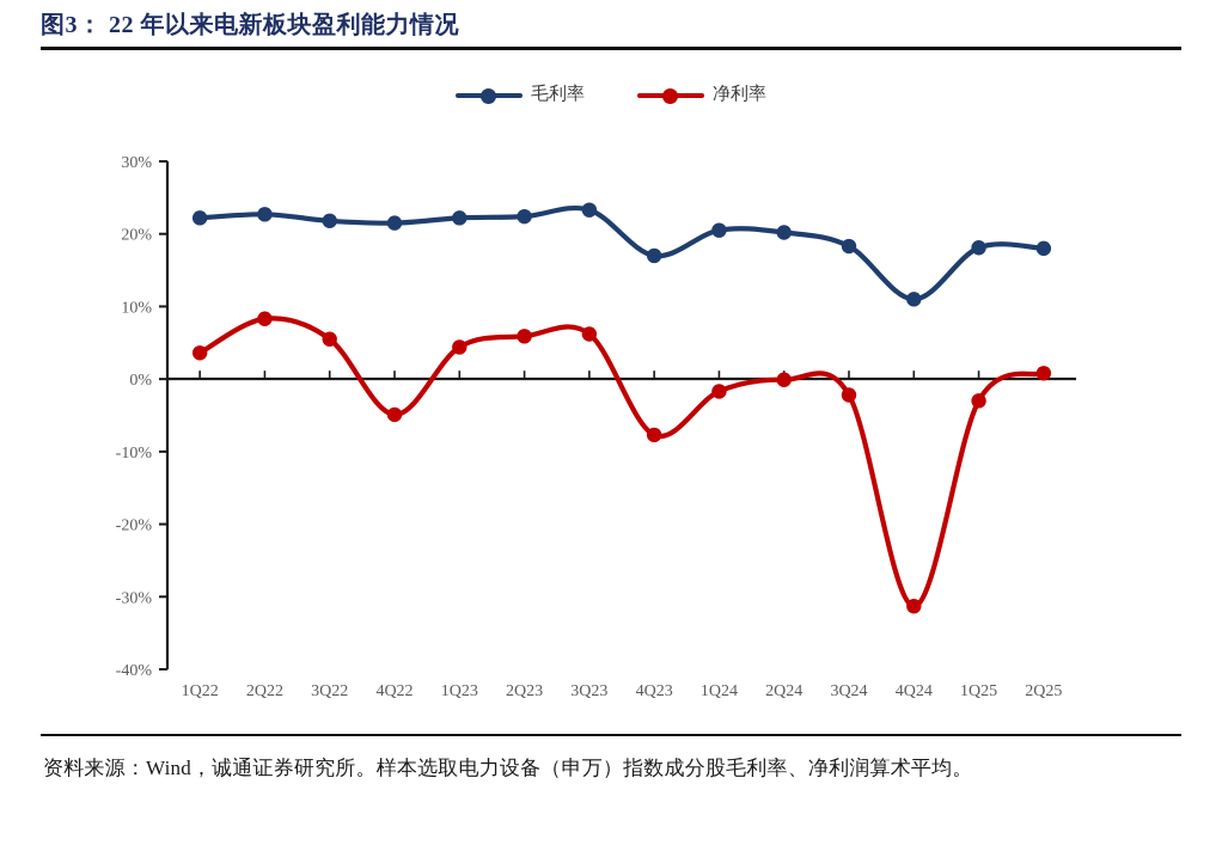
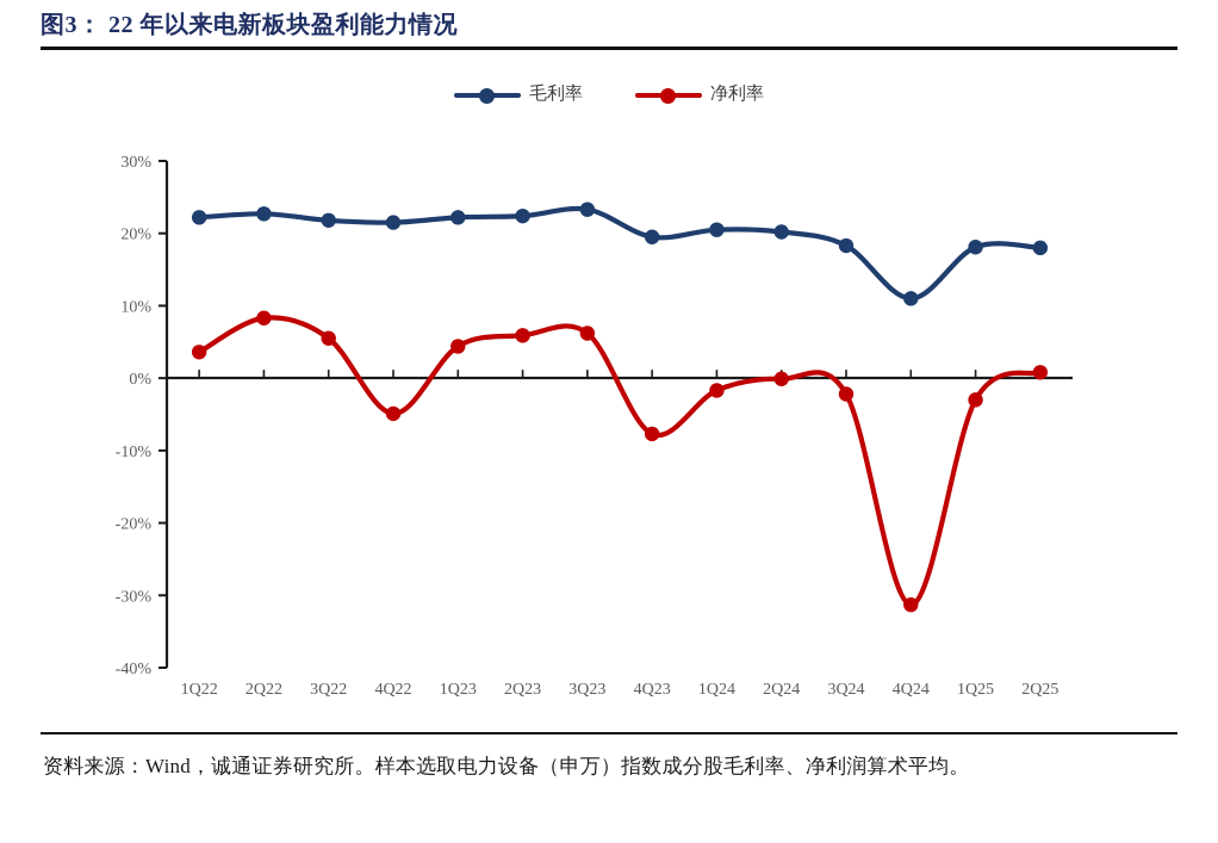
毛利率/4Q23: 17% -> 20%
